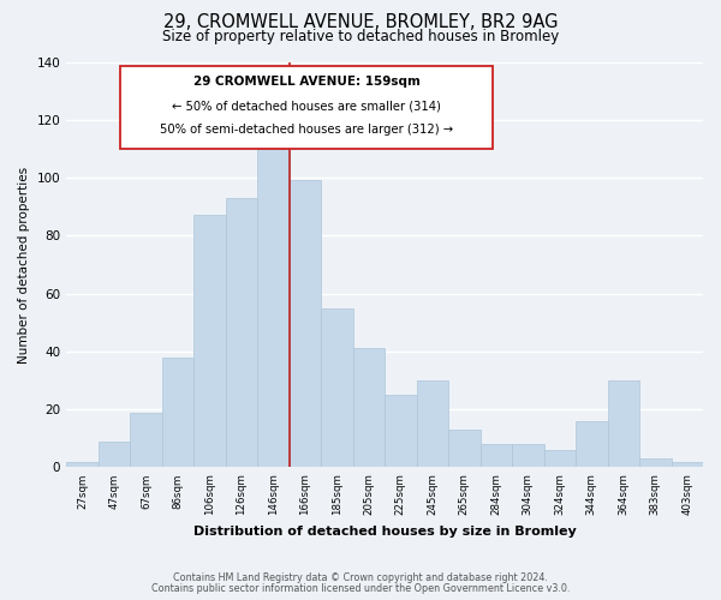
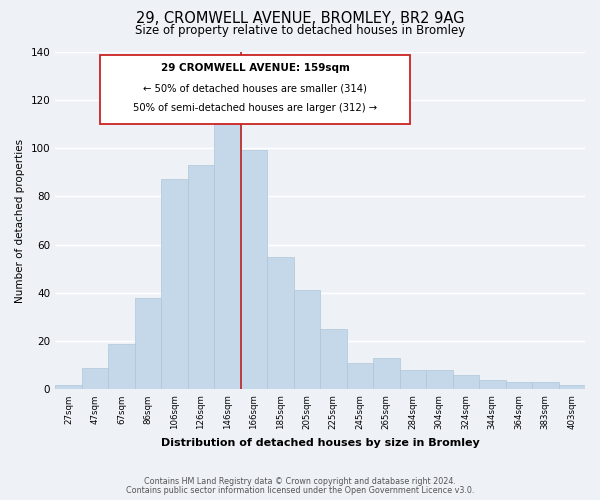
245sqm: 30 -> 11
344sqm: 16 -> 4
364sqm: 30 -> 3
